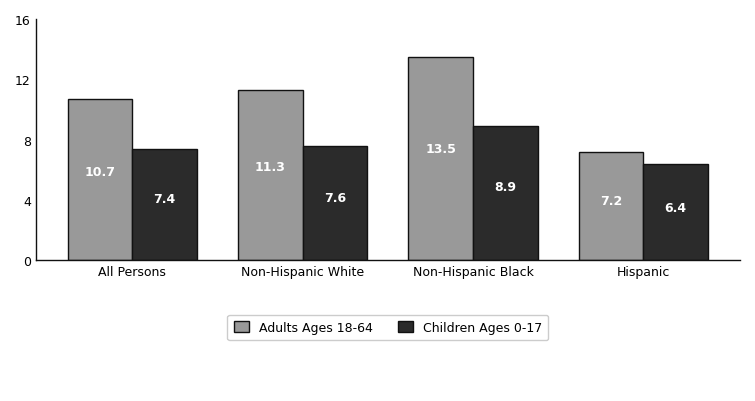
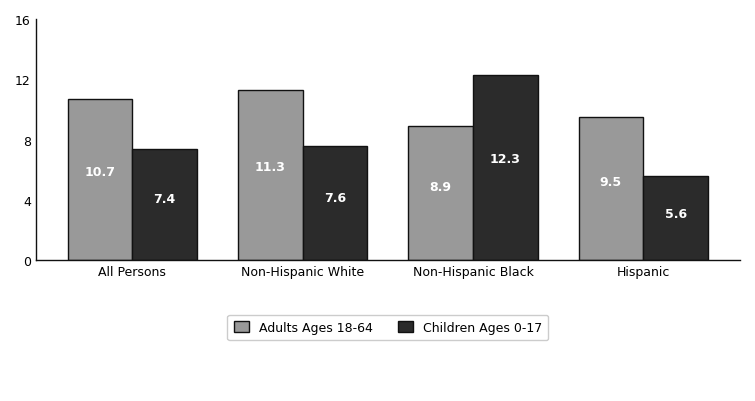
Adults Ages 18-64/Non-Hispanic Black: 13.5 -> 8.9
Children Ages 0-17/Non-Hispanic Black: 8.9 -> 12.3
Adults Ages 18-64/Hispanic: 7.2 -> 9.5
Children Ages 0-17/Hispanic: 6.4 -> 5.6
